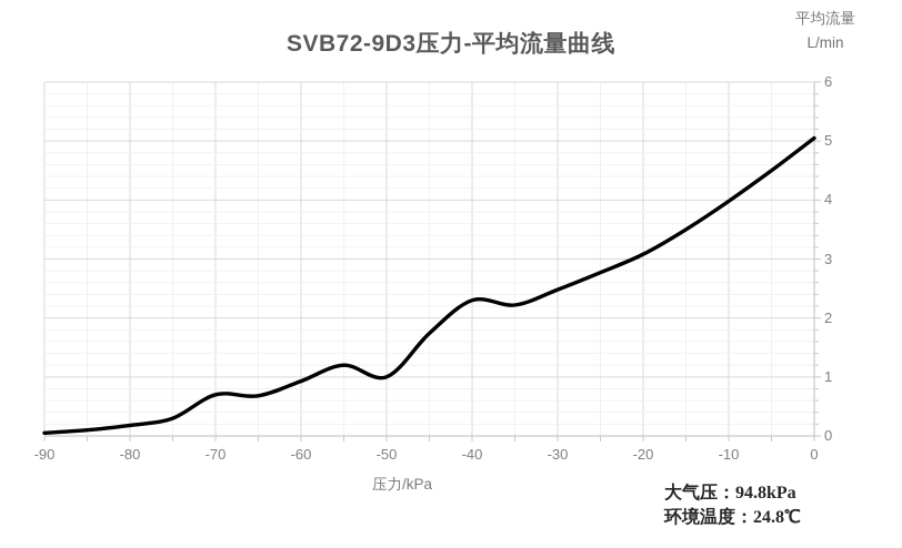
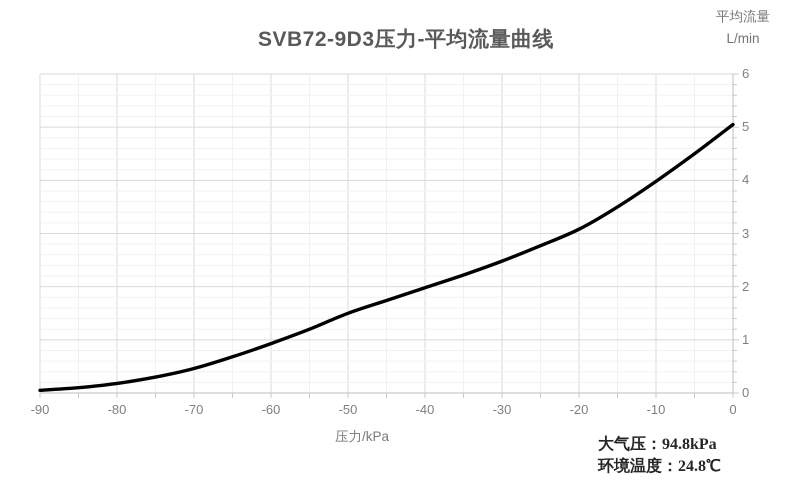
-70: 0.7 -> 0.5
-50: 1.0 -> 1.5
-40: 2.3 -> 2.0
